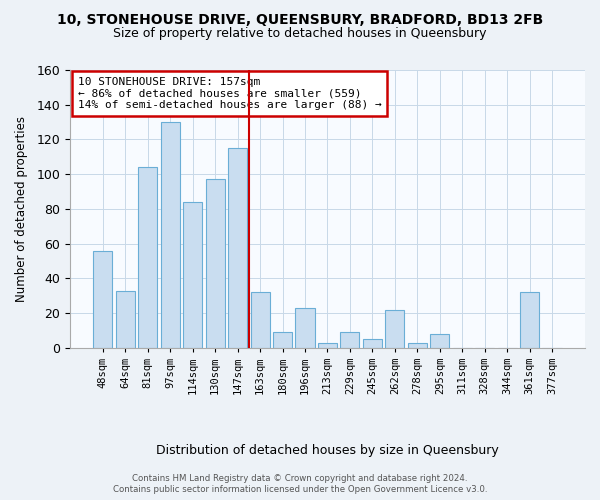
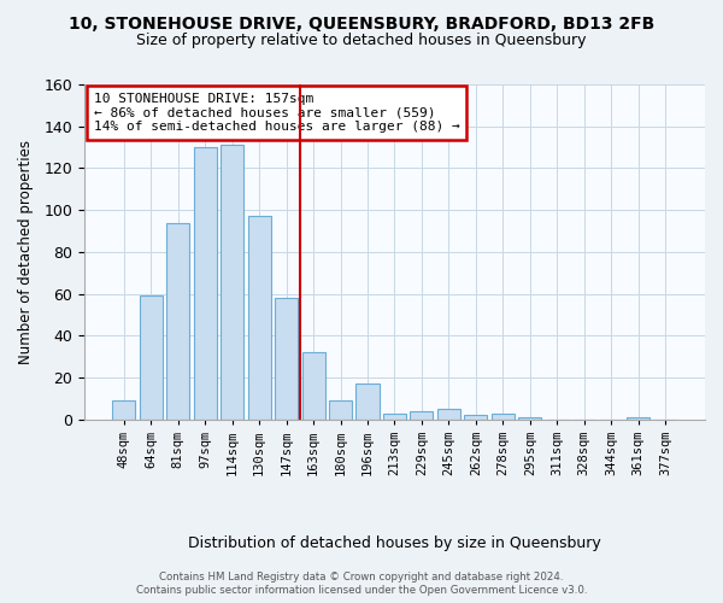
48sqm: 56 -> 9
64sqm: 33 -> 59
81sqm: 104 -> 94
114sqm: 84 -> 131
147sqm: 115 -> 58
196sqm: 23 -> 17
229sqm: 9 -> 4
262sqm: 22 -> 2
295sqm: 8 -> 1
361sqm: 32 -> 1
